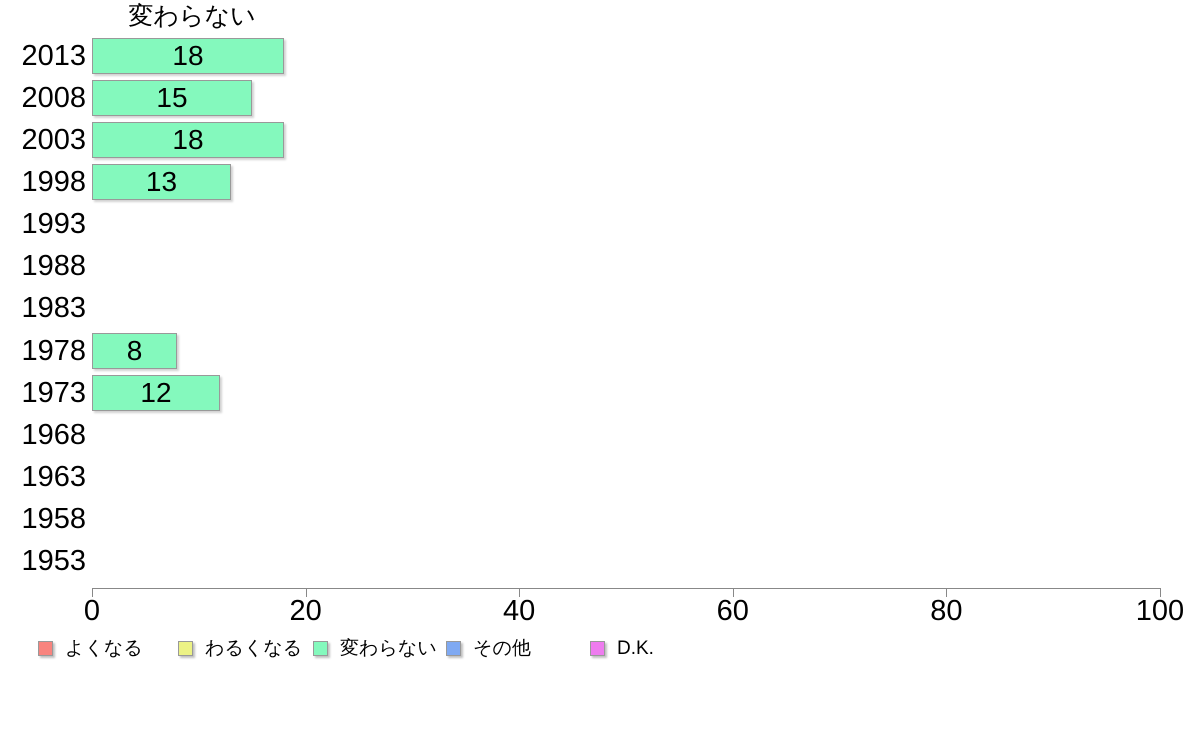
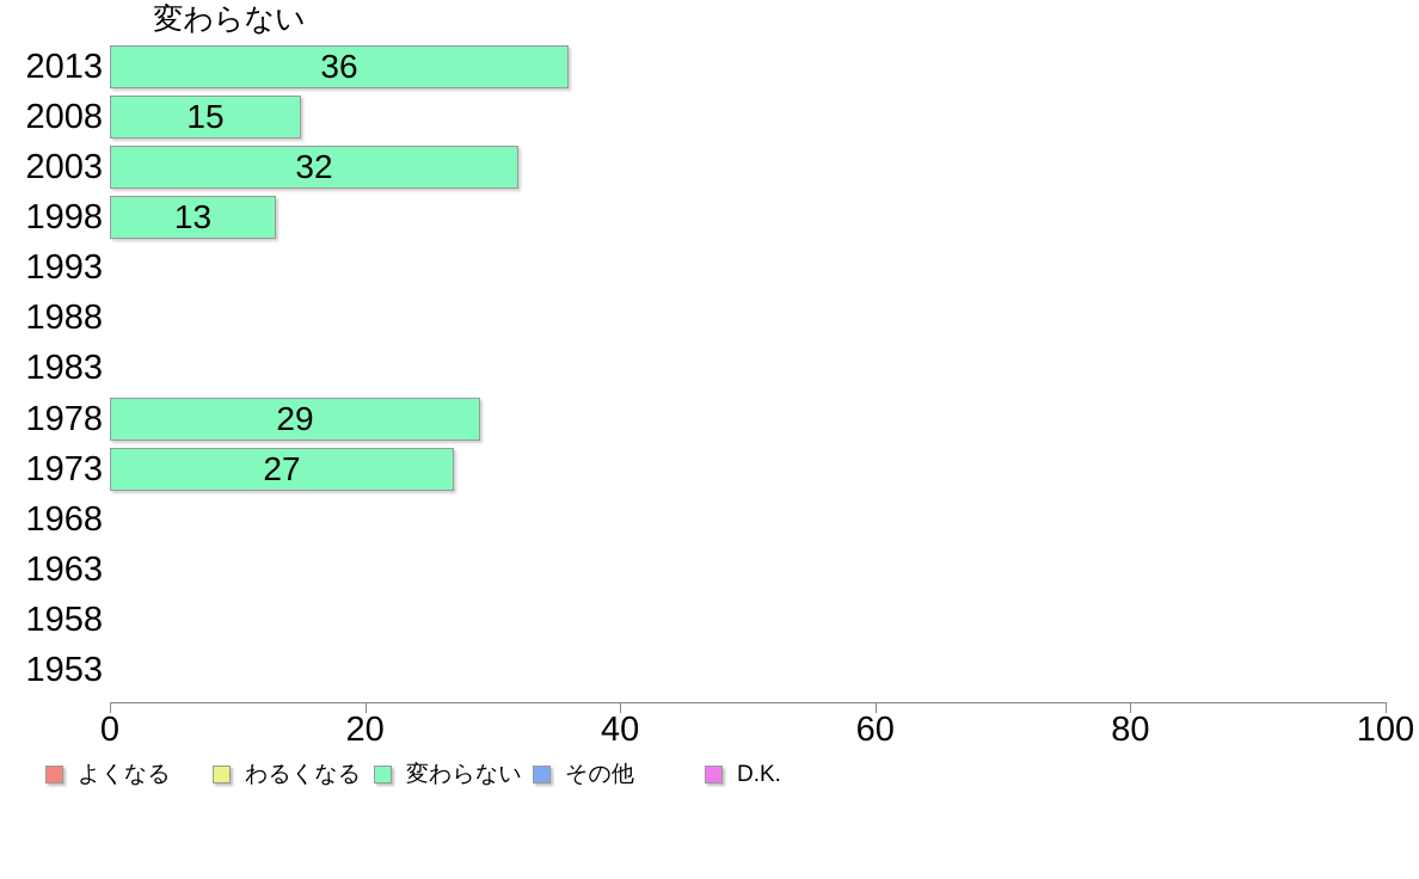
2013: 18 -> 36
2003: 18 -> 32
1978: 8 -> 29
1973: 12 -> 27
